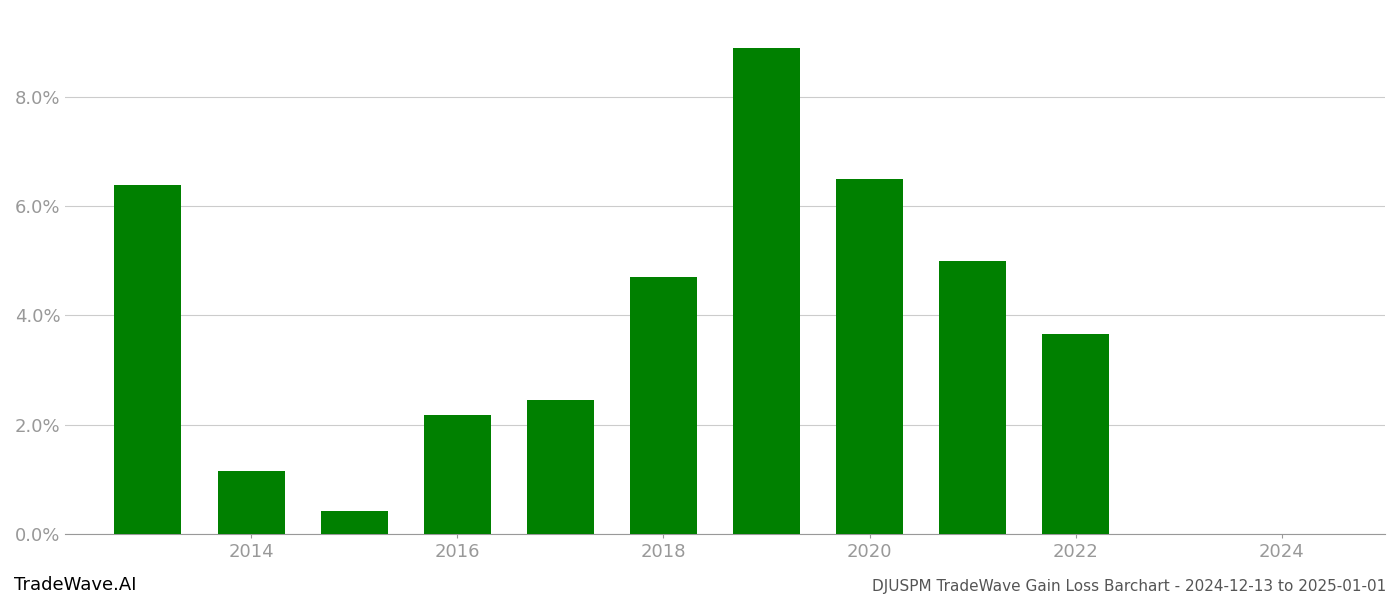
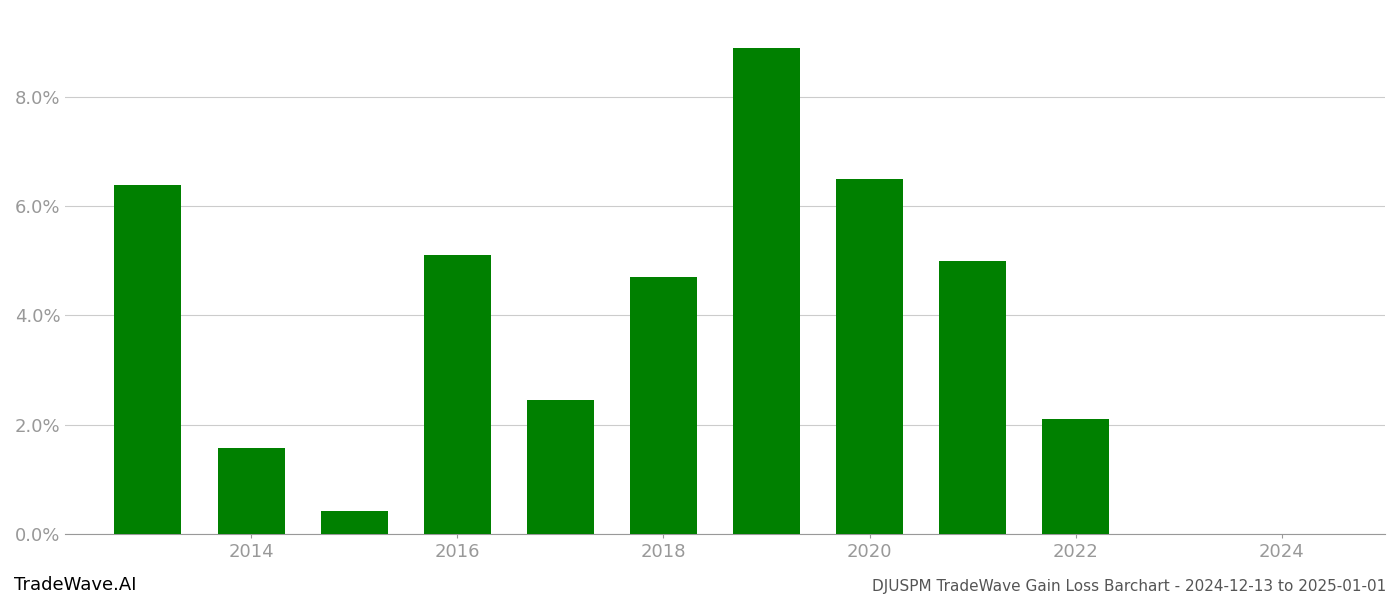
2014: 1.16% -> 1.58%
2016: 2.18% -> 5.10%
2022: 3.66% -> 2.10%
